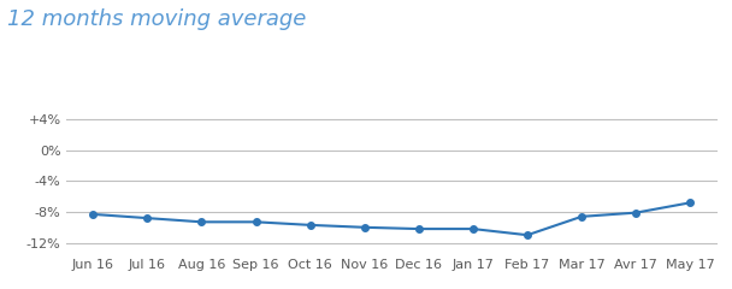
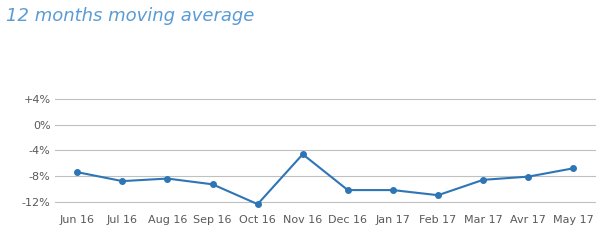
Jun 16: -8.3% -> -7.4%
Aug 16: -9.3% -> -8.4%
Oct 16: -9.7% -> -12.4%
Nov 16: -10.0% -> -4.6%
